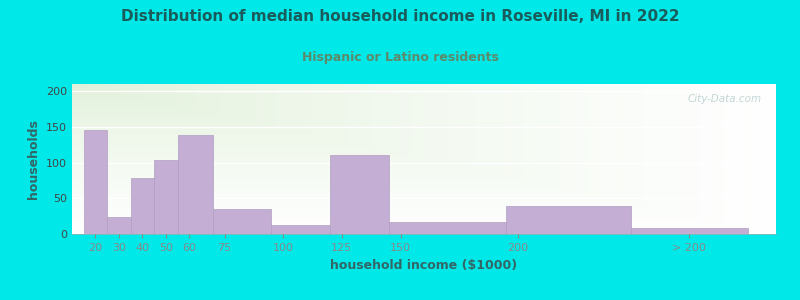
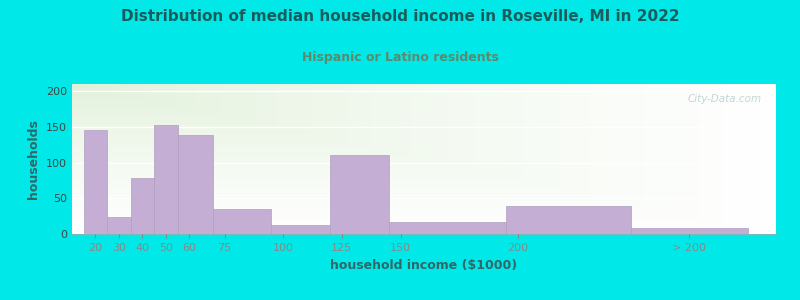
50: 104 -> 153
